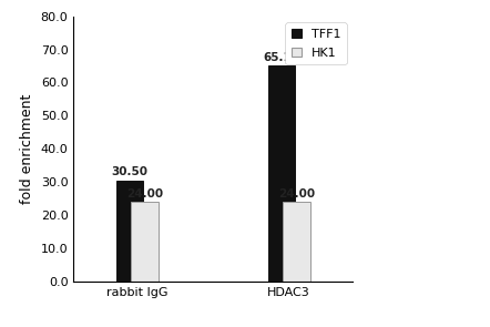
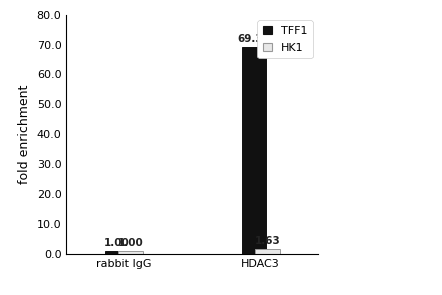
TFF1/rabbit IgG: 30.5 -> 1.0
HK1/rabbit IgG: 24.0 -> 1.0
TFF1/HDAC3: 65.11 -> 69.33
HK1/HDAC3: 24.0 -> 1.6
